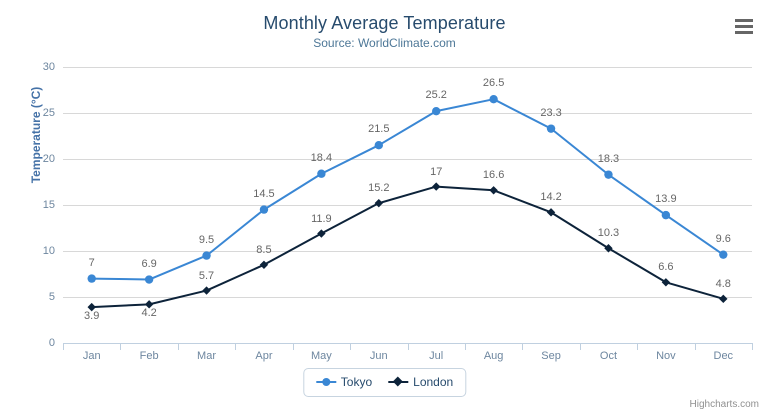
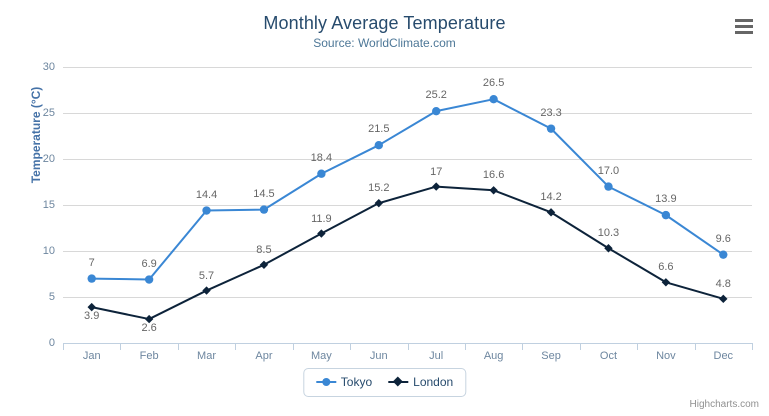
London/Feb: 4.2 -> 2.6
Tokyo/Mar: 9.5 -> 14.4
Tokyo/Oct: 18.3 -> 17.0
